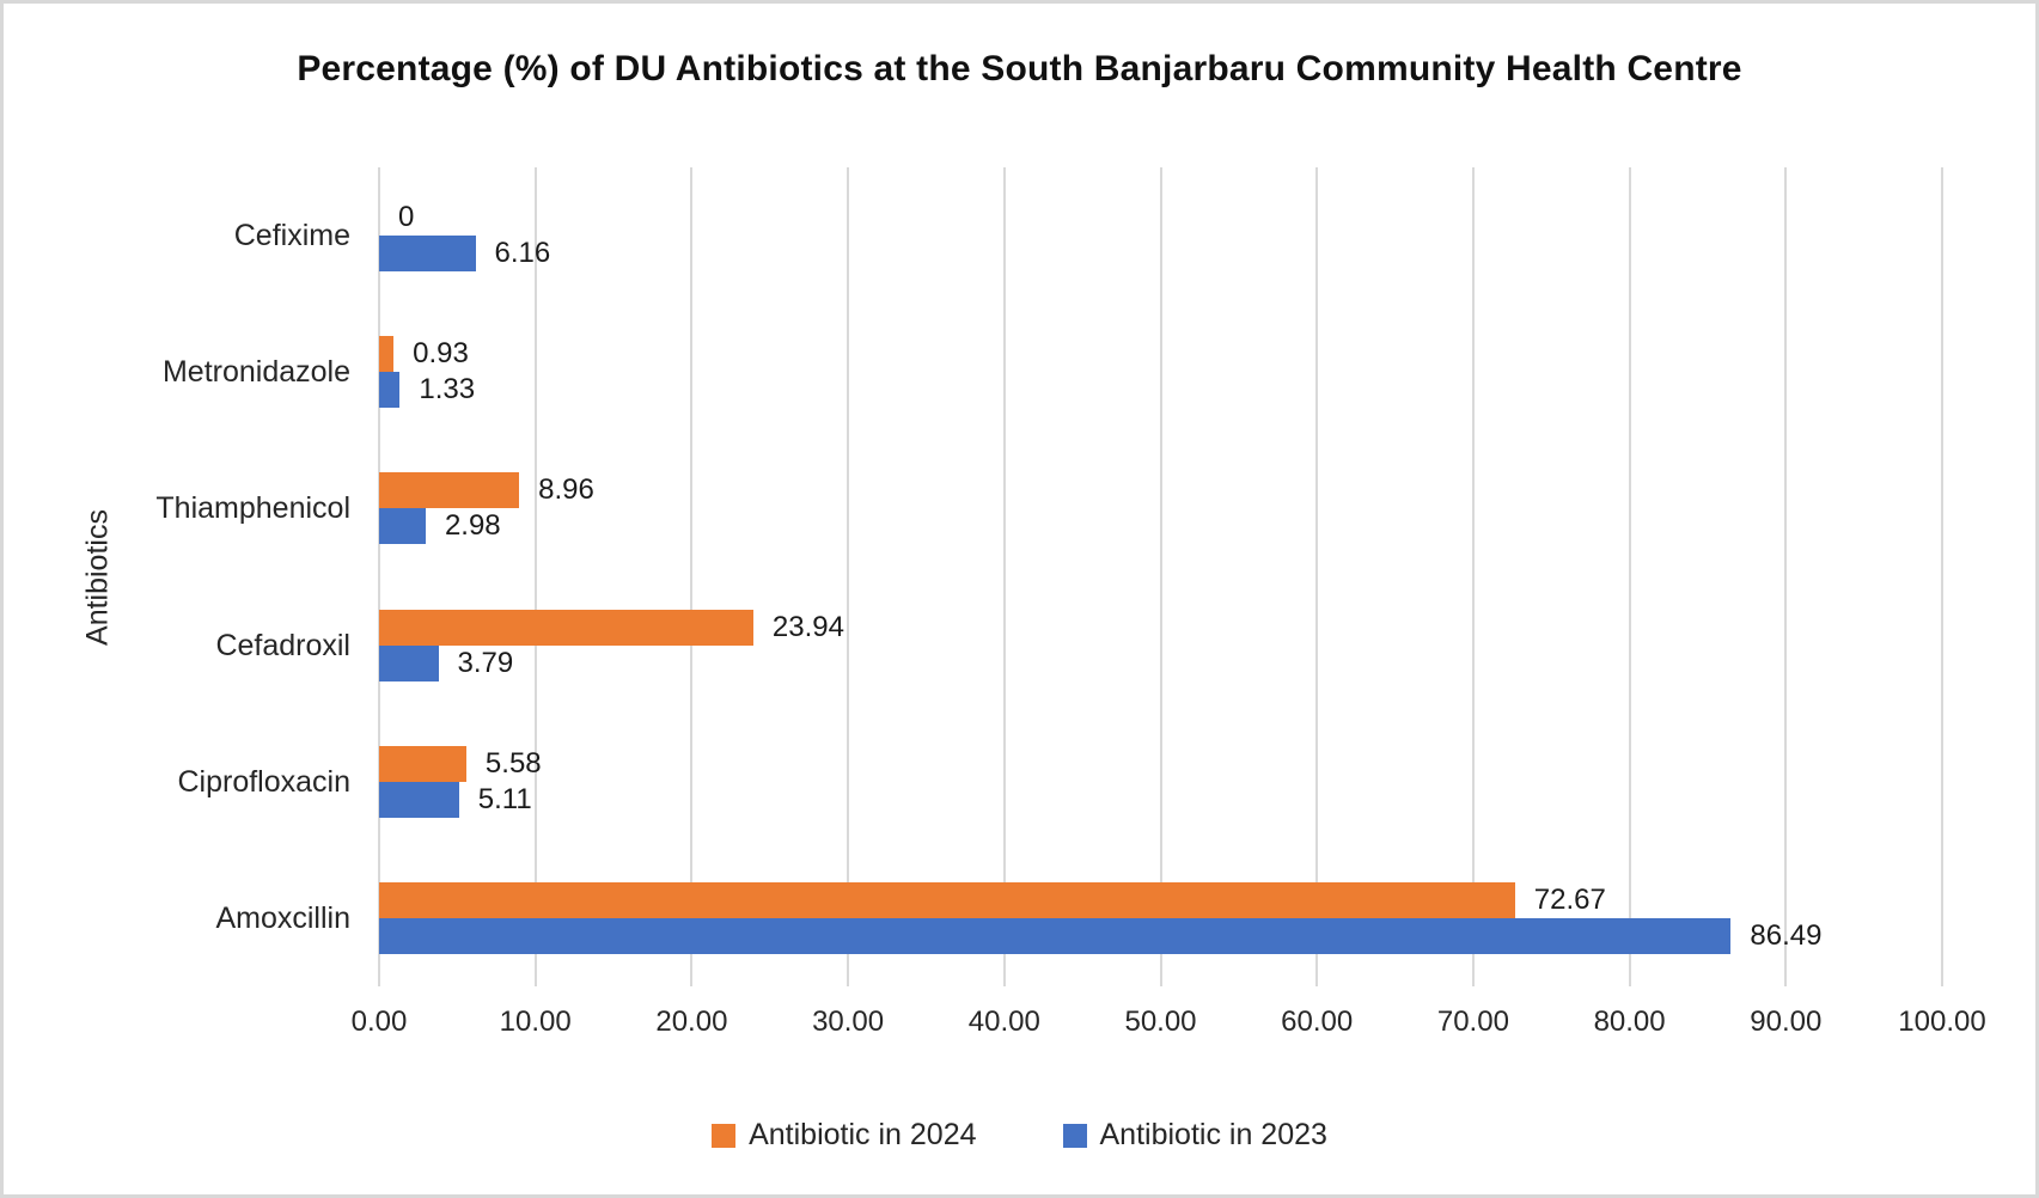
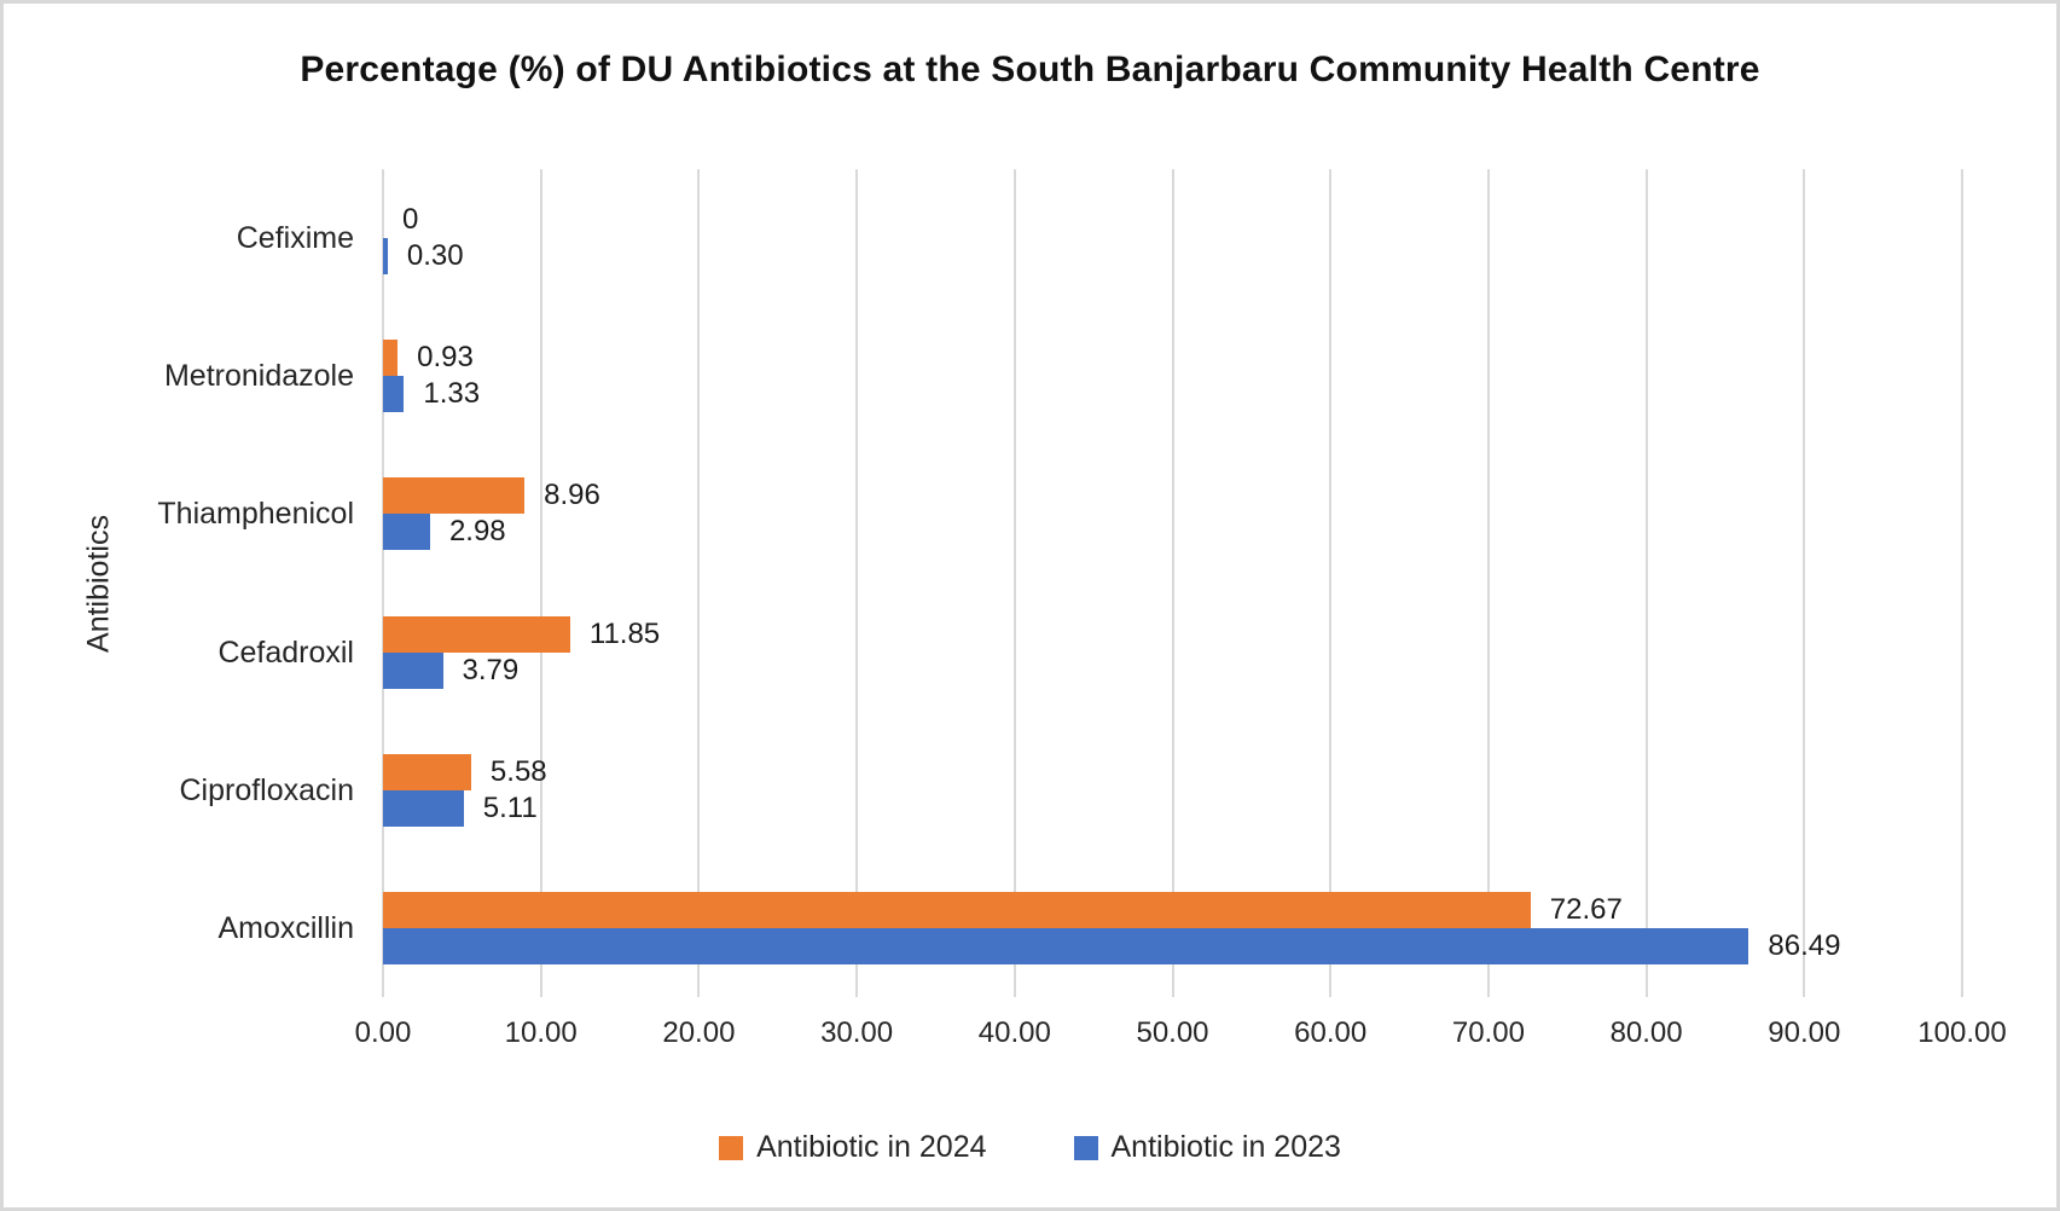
Antibiotic in 2023/Cefixime: 6.16 -> 0.30
Antibiotic in 2024/Cefadroxil: 23.94 -> 11.85
